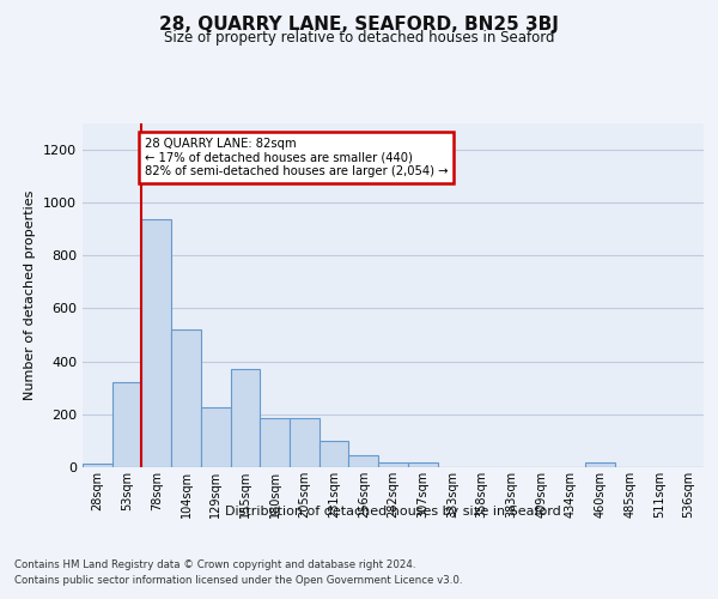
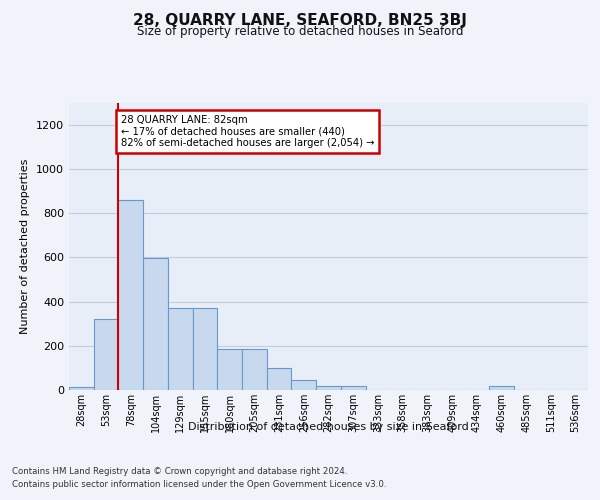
78sqm: 935 -> 860
104sqm: 520 -> 598
129sqm: 225 -> 370
